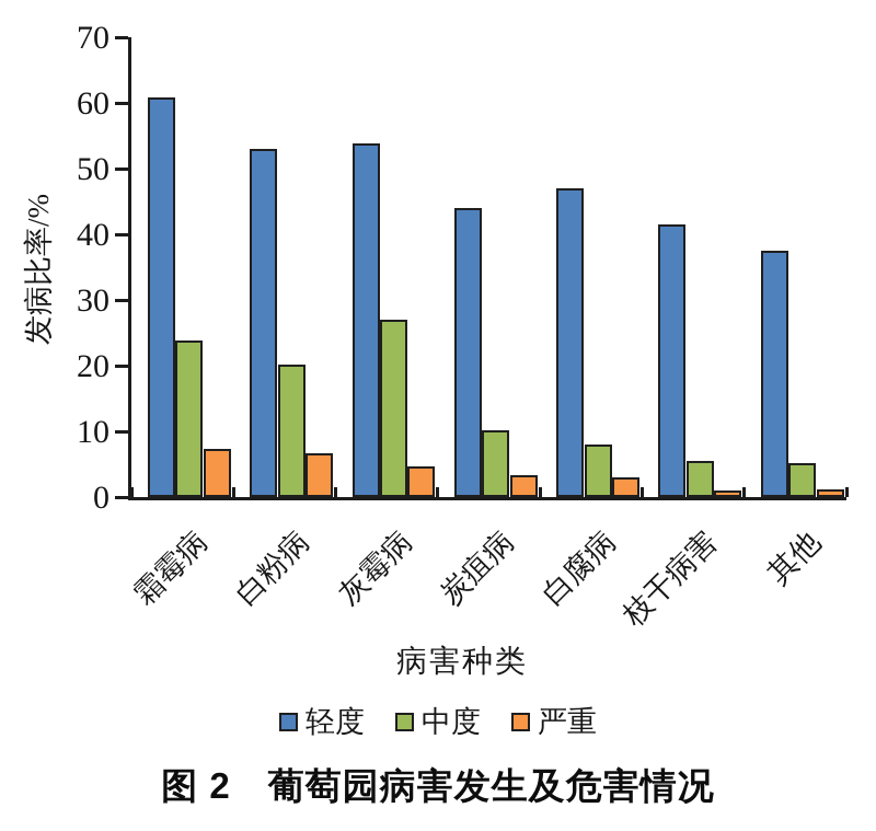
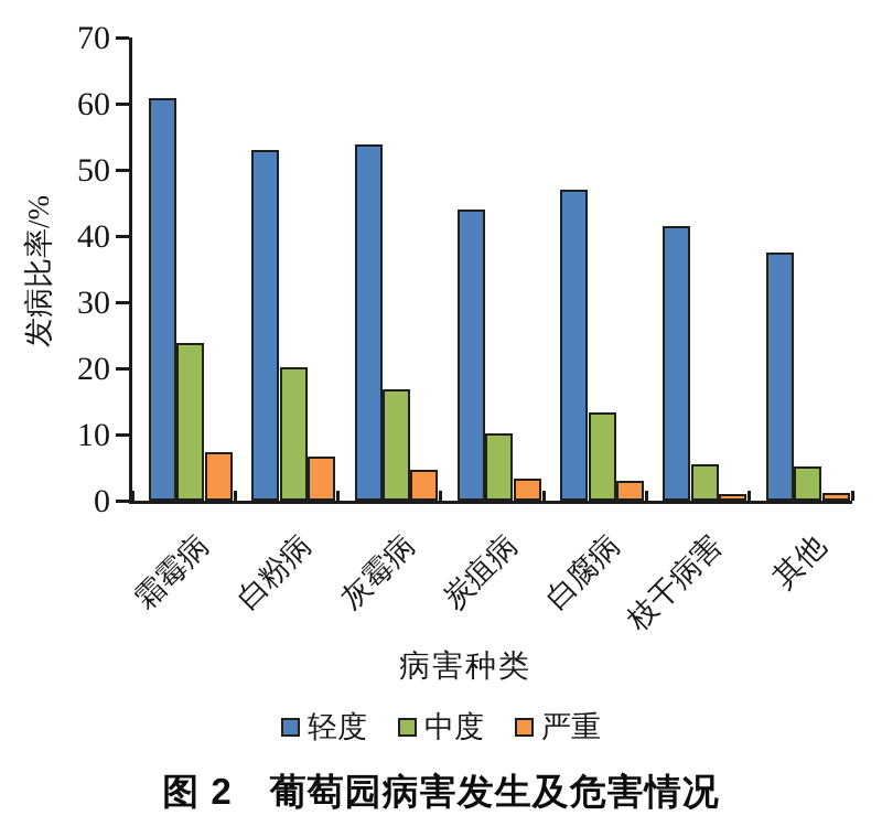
中度/灰霉病: 27 -> 17
中度/白腐病: 8 -> 13
